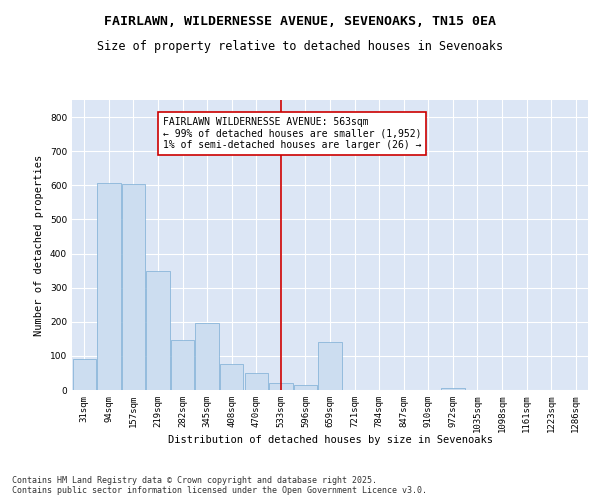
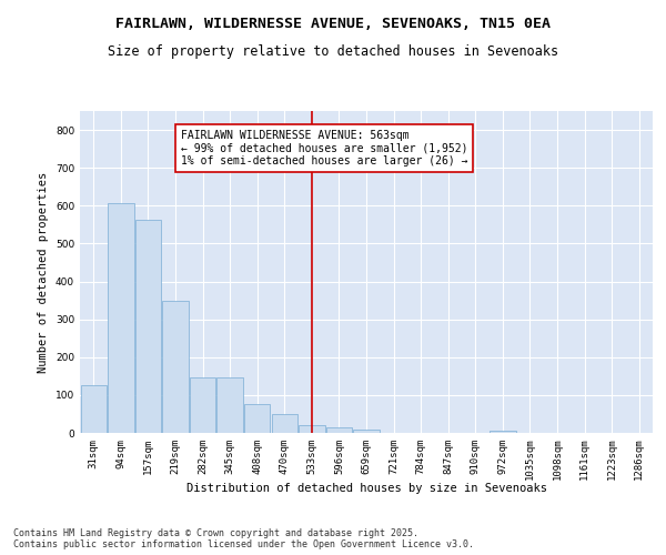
31sqm: 90 -> 125
157sqm: 605 -> 562
345sqm: 195 -> 148
659sqm: 140 -> 10
